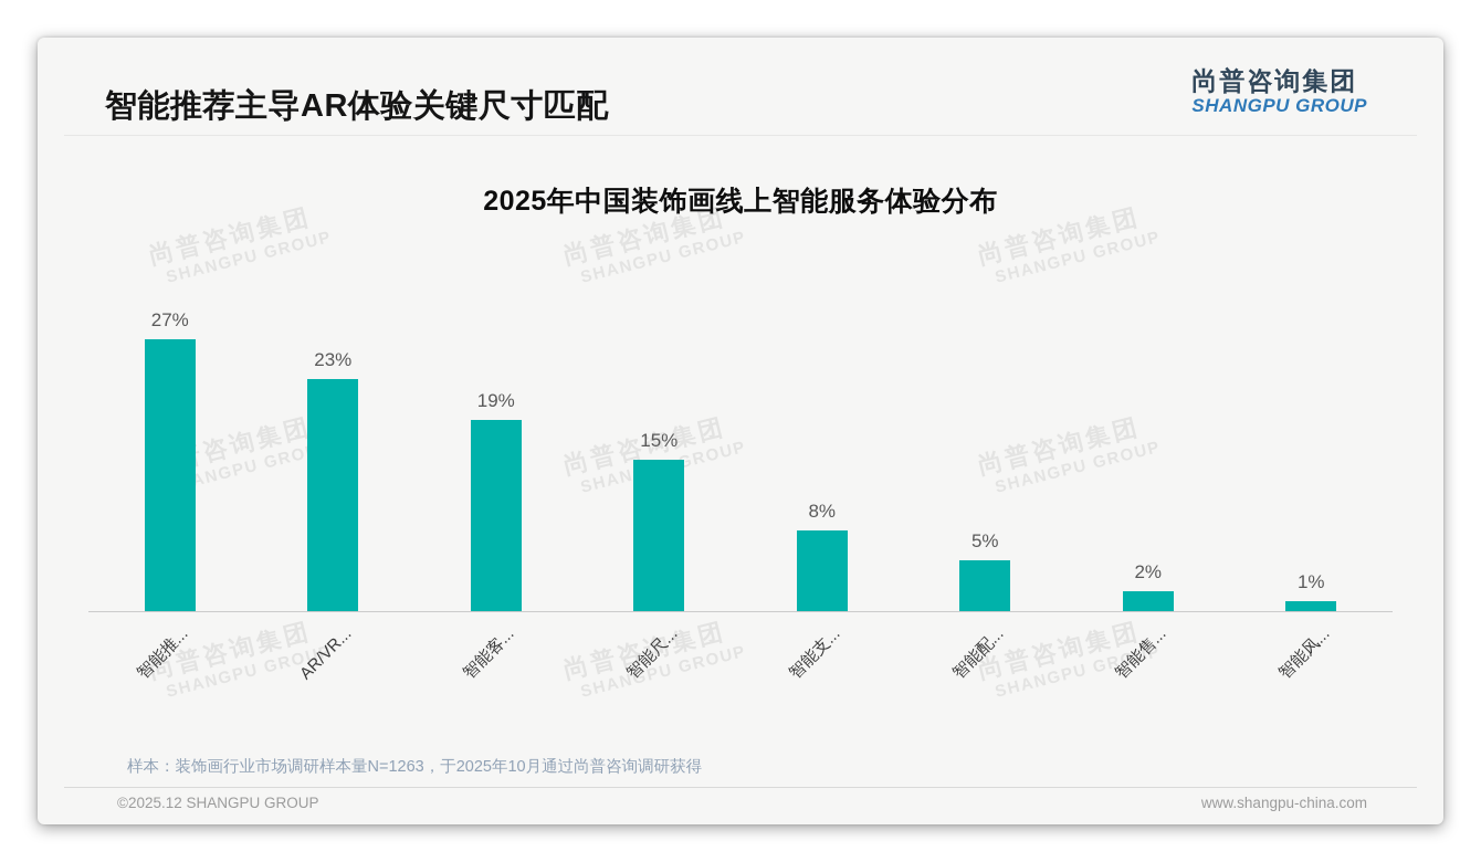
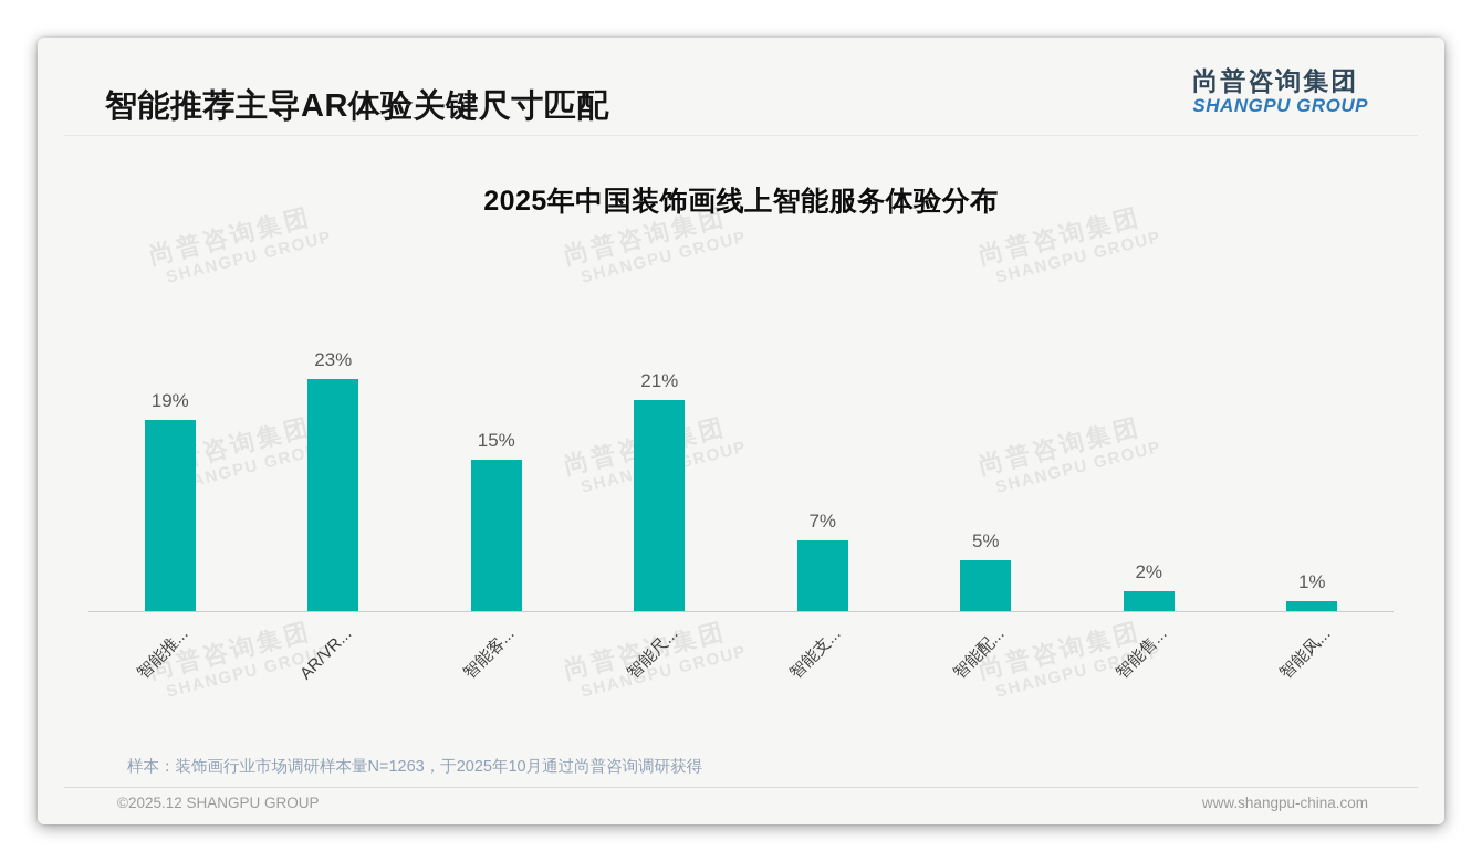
智能推...: 27% -> 19%
智能客...: 19% -> 15%
智能尺...: 15% -> 21%
智能支...: 8% -> 7%
